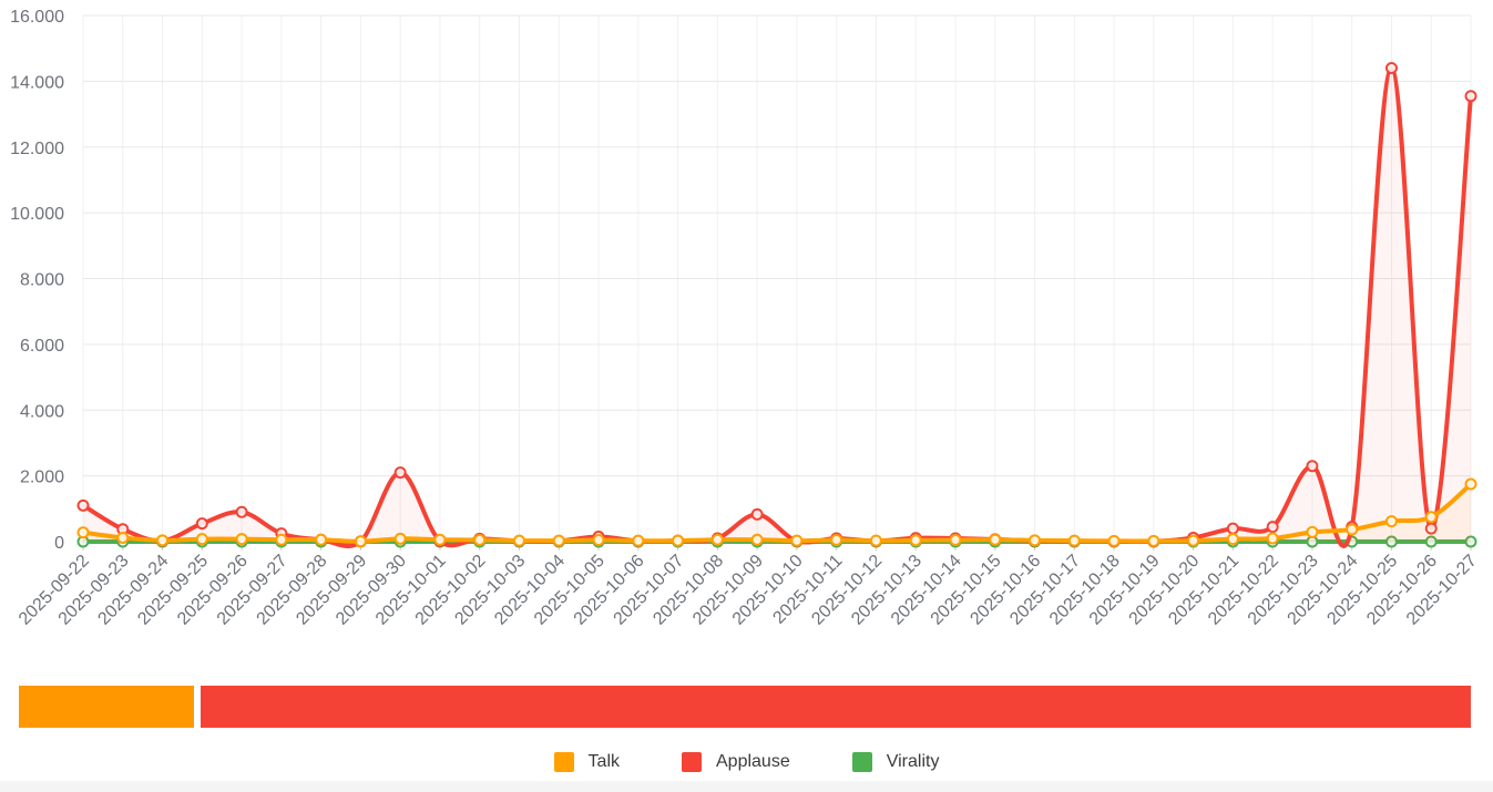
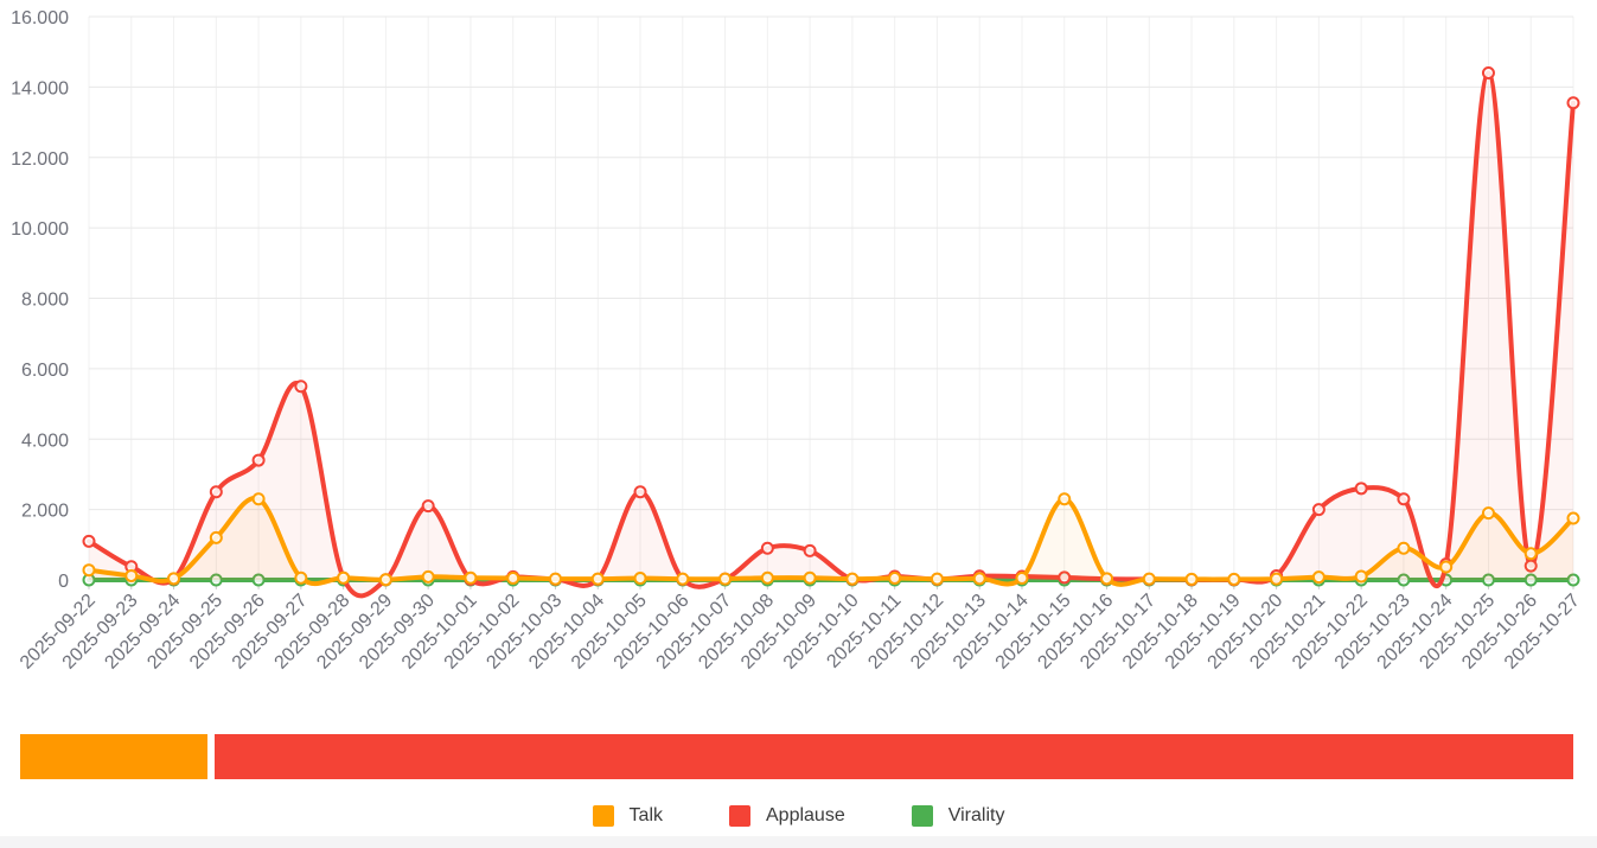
Applause/2025-09-25: 600 -> 2500
Talk/2025-09-25: 100 -> 1200
Applause/2025-09-26: 900 -> 3400
Talk/2025-09-26: 100 -> 2300
Applause/2025-09-27: 200 -> 5500
Applause/2025-10-05: 200 -> 2500
Applause/2025-10-08: 100 -> 900
Talk/2025-10-15: 100 -> 2300
Applause/2025-10-21: 400 -> 2000
Applause/2025-10-22: 400 -> 2600
Talk/2025-10-23: 300 -> 900
Talk/2025-10-25: 600 -> 1900
